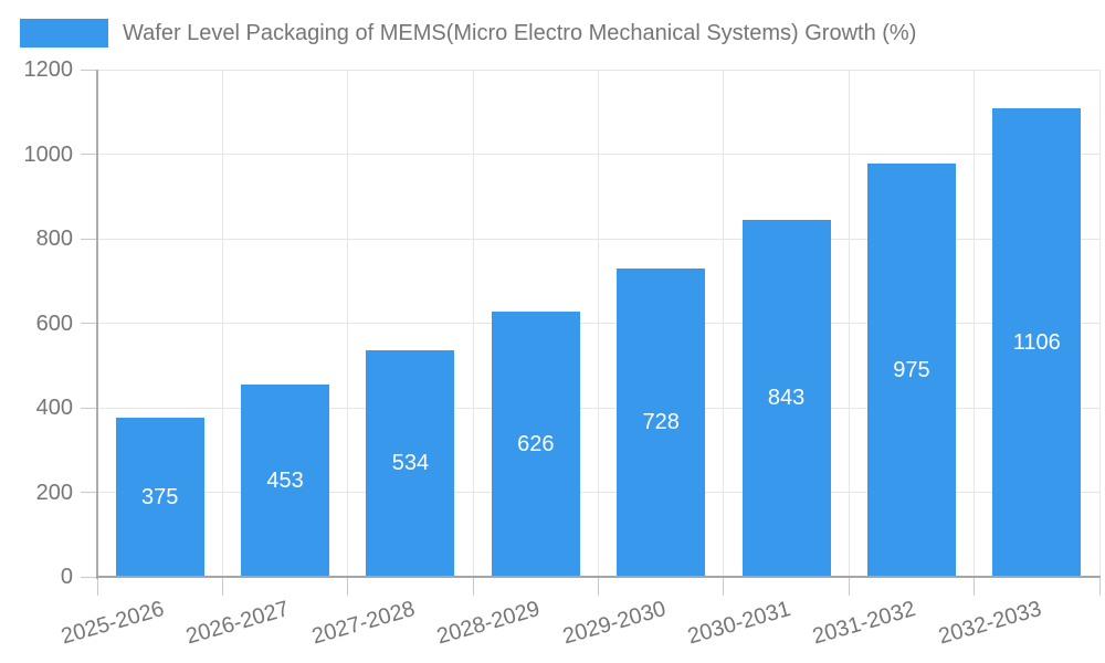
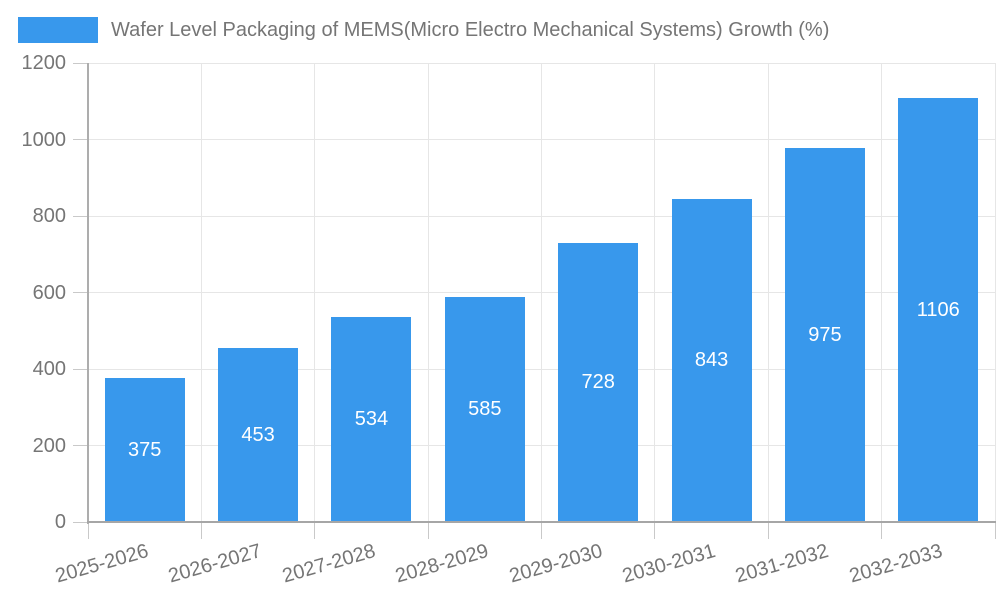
2028-2029: 626 -> 585
